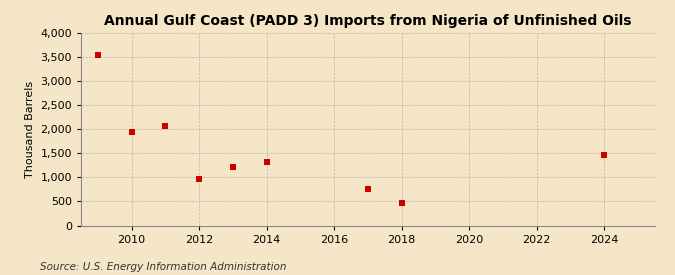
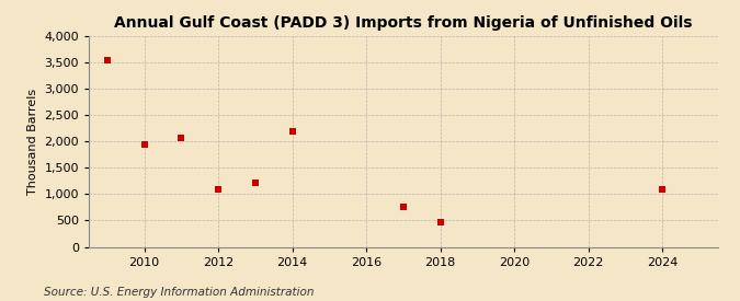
2012: 980 -> 1,100
2014: 1,320 -> 2,200
2024: 1,480 -> 1,100
